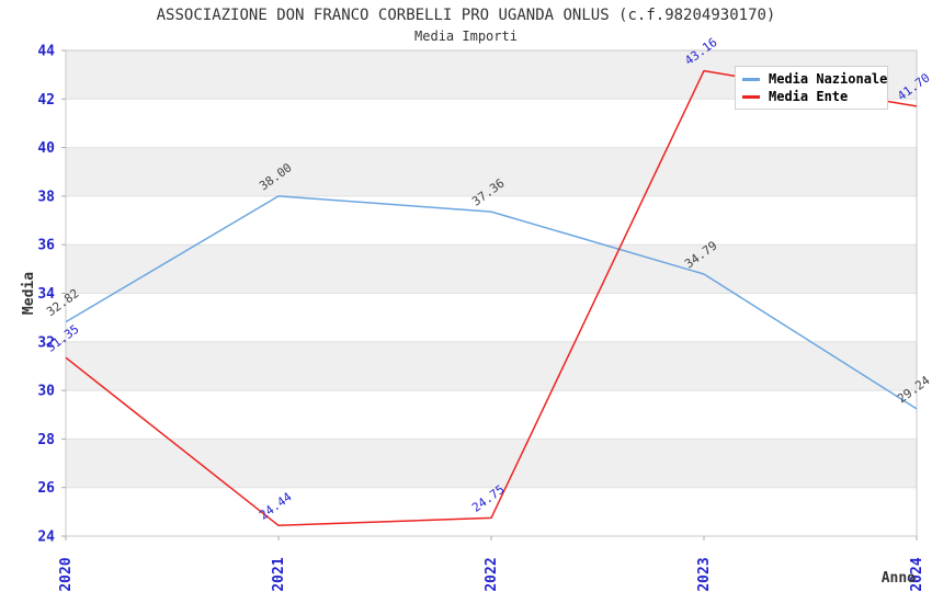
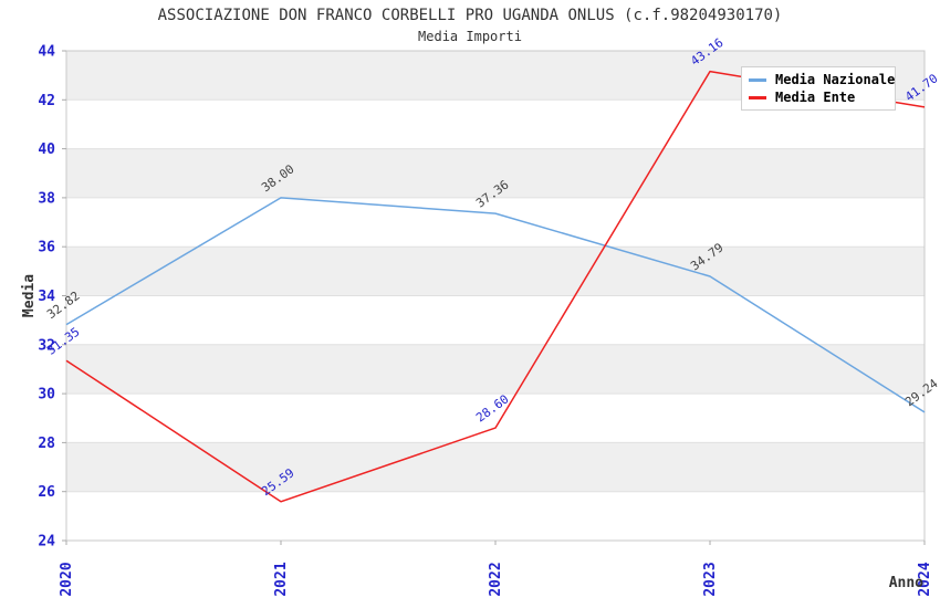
Media Ente/2021: 24.44 -> 25.59
Media Ente/2022: 24.75 -> 28.60
